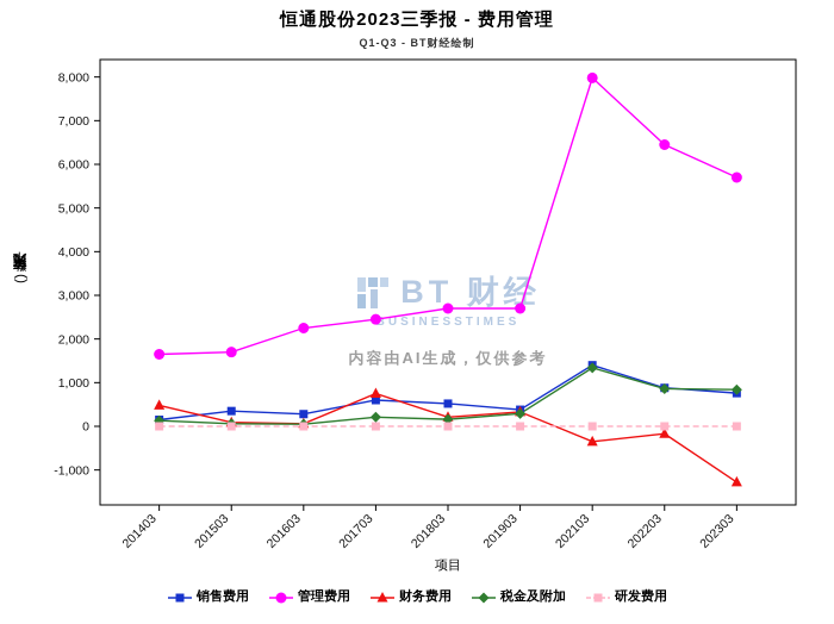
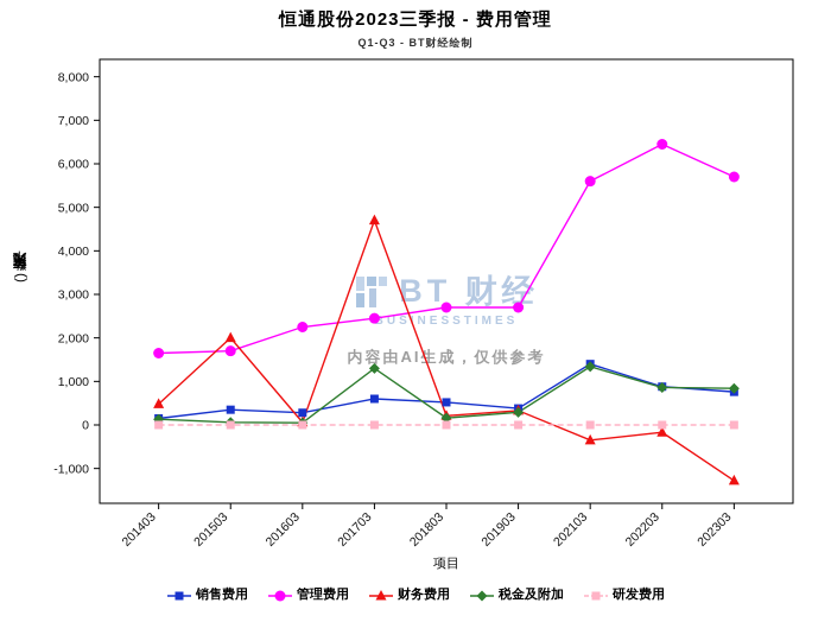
财务费用/201503: 100 -> 2000
财务费用/201703: 800 -> 4700
税金及附加/201703: 200 -> 1300
管理费用/202103: 8000 -> 5600
